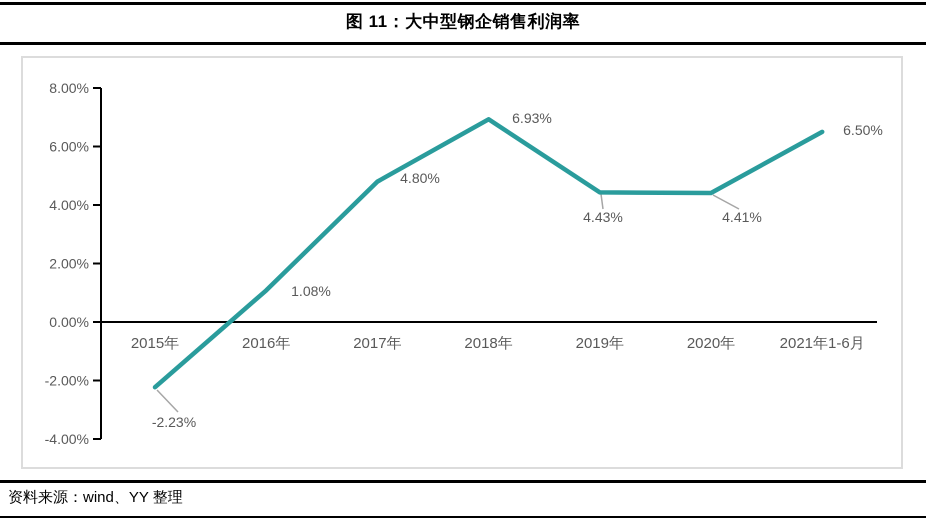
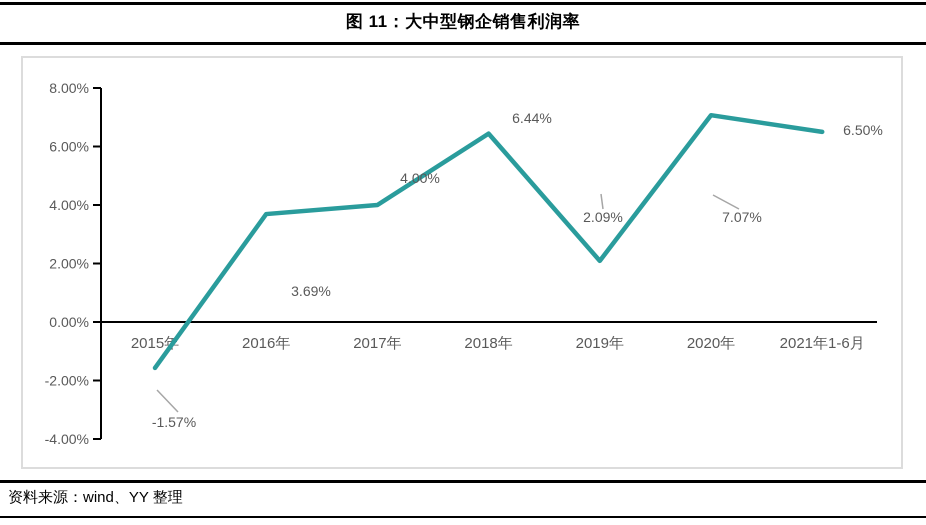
2015年: -2.23% -> -1.57%
2016年: 1.08% -> 3.69%
2017年: 4.80% -> 4.00%
2018年: 6.93% -> 6.44%
2019年: 4.43% -> 2.09%
2020年: 4.41% -> 7.07%
